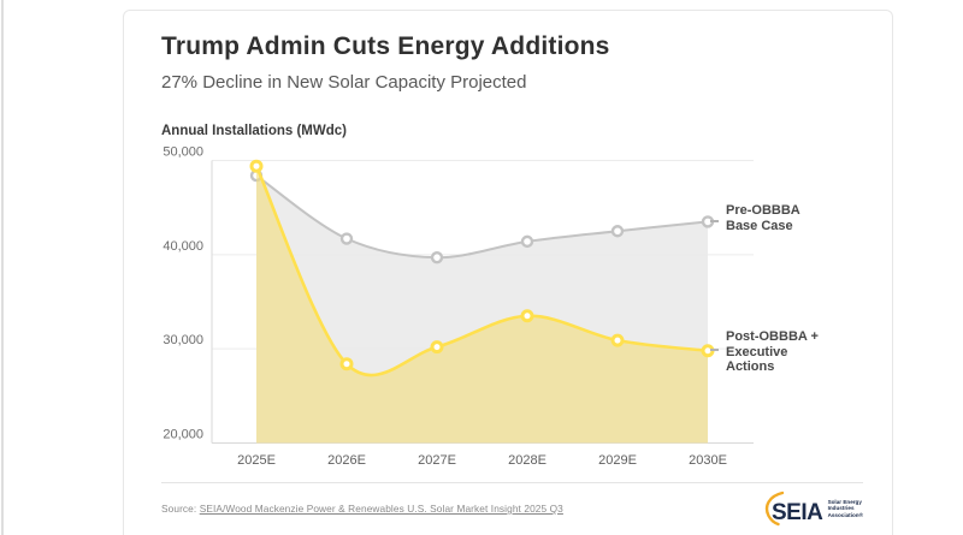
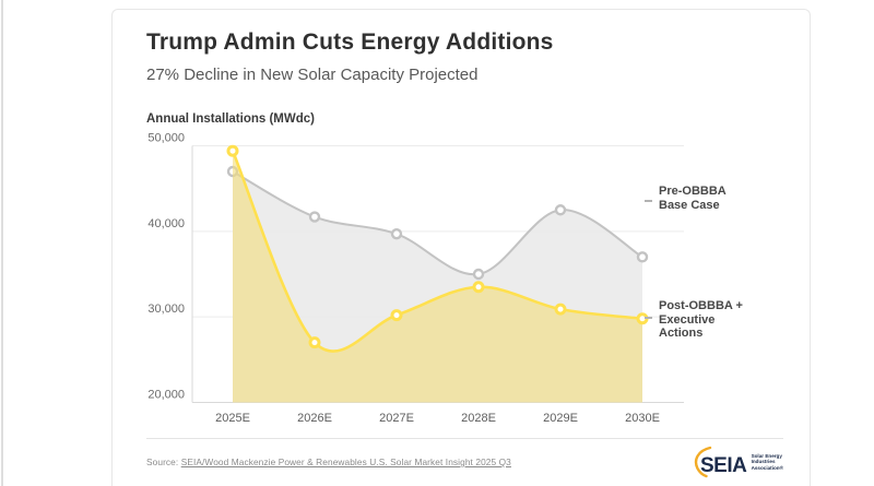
Pre-OBBBA Base Case/2025E: 48000 -> 47000
Post-OBBBA + Executive Actions/2026E: 28000 -> 27000
Pre-OBBBA Base Case/2028E: 41000 -> 35000
Pre-OBBBA Base Case/2030E: 44000 -> 37000
